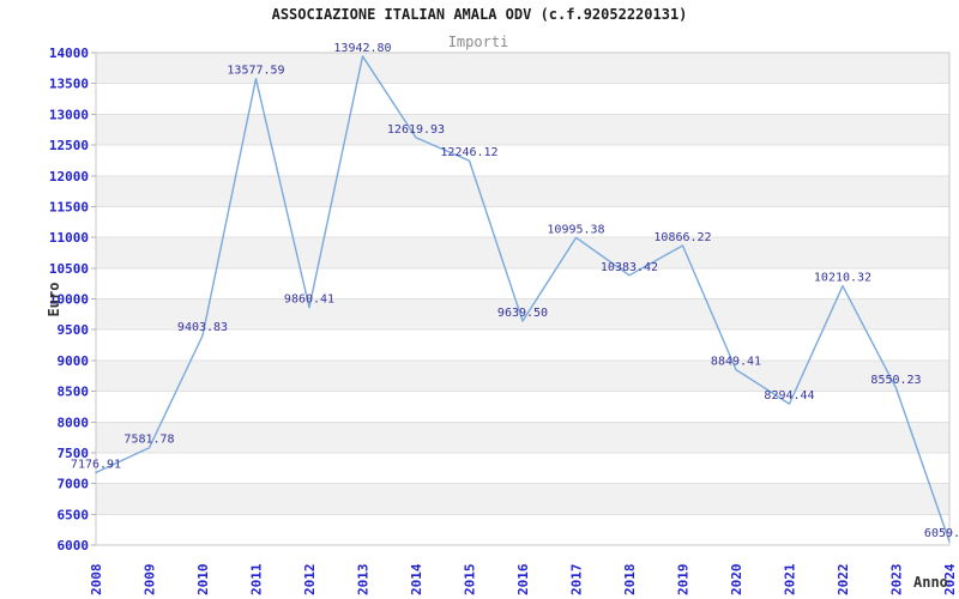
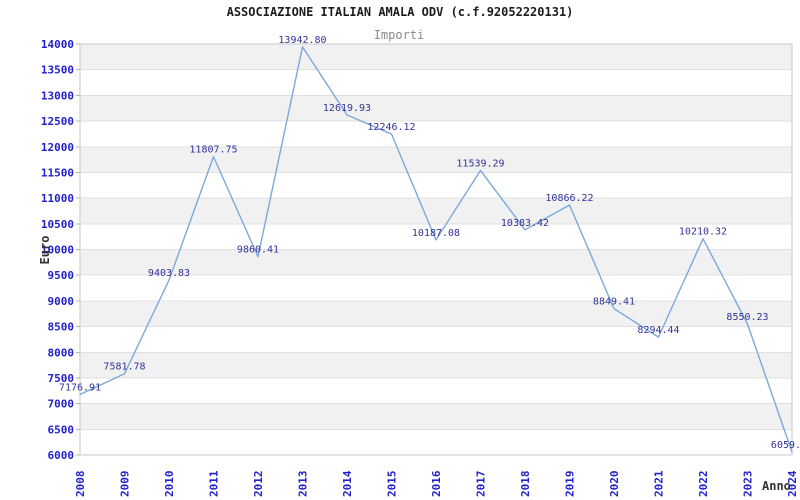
2011: 13577.59 -> 11807.75
2016: 9639.50 -> 10187.08
2017: 10995.38 -> 11539.29
